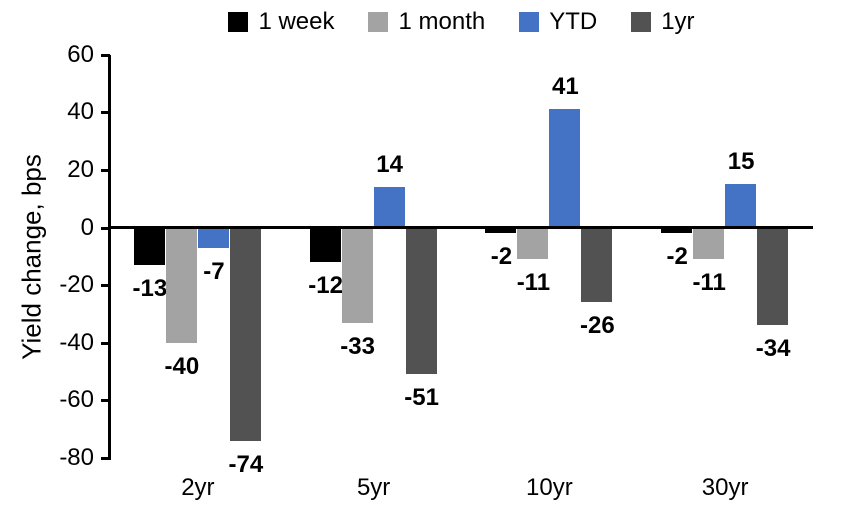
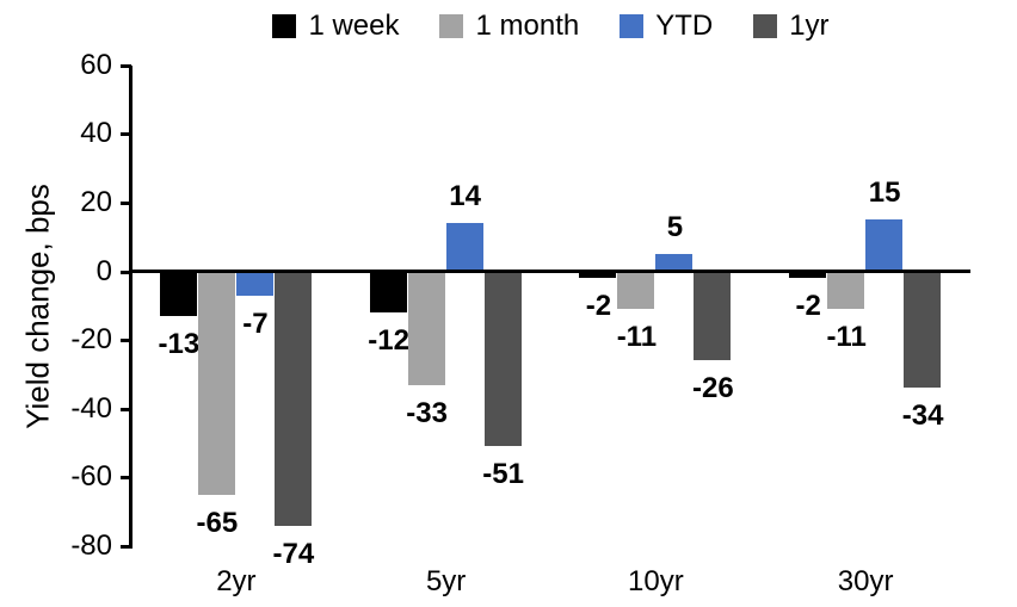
1 month/2yr: -40 -> -65
YTD/10yr: 41 -> 5
